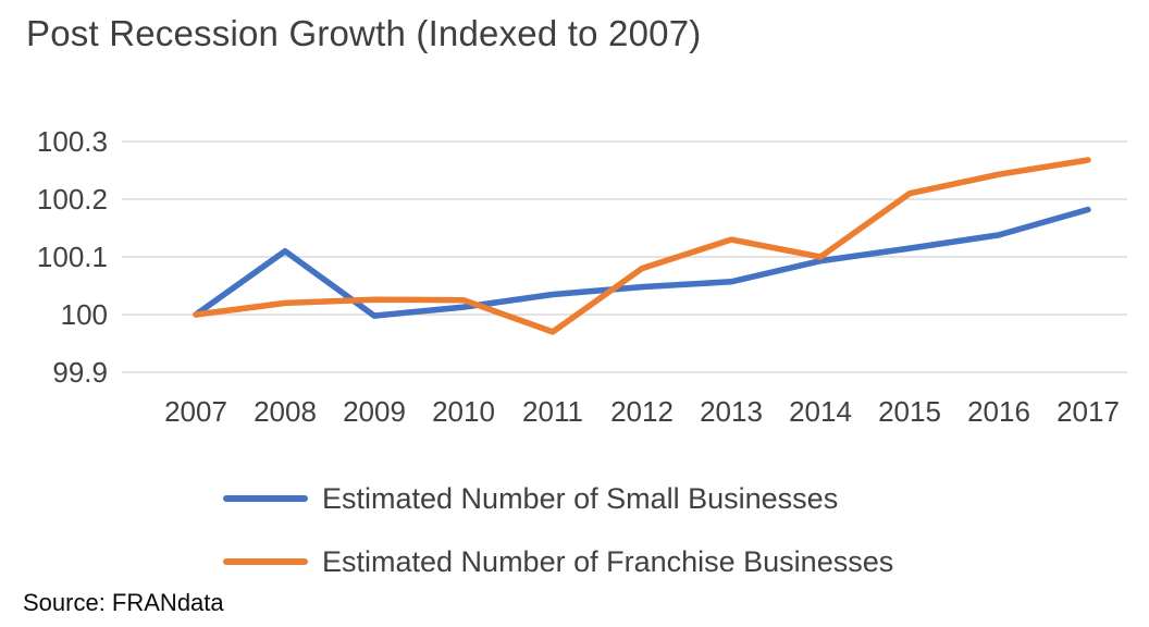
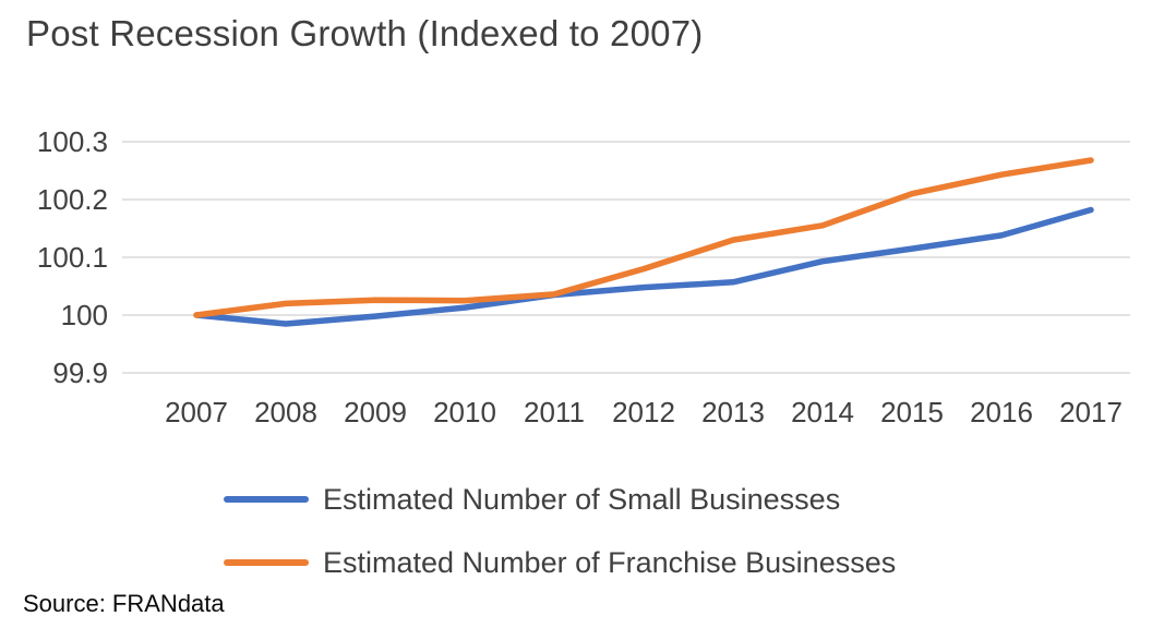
Estimated Number of Small Businesses/2008: 100.11 -> 99.98
Estimated Number of Franchise Businesses/2011: 99.97 -> 100.04
Estimated Number of Franchise Businesses/2014: 100.10 -> 100.16
